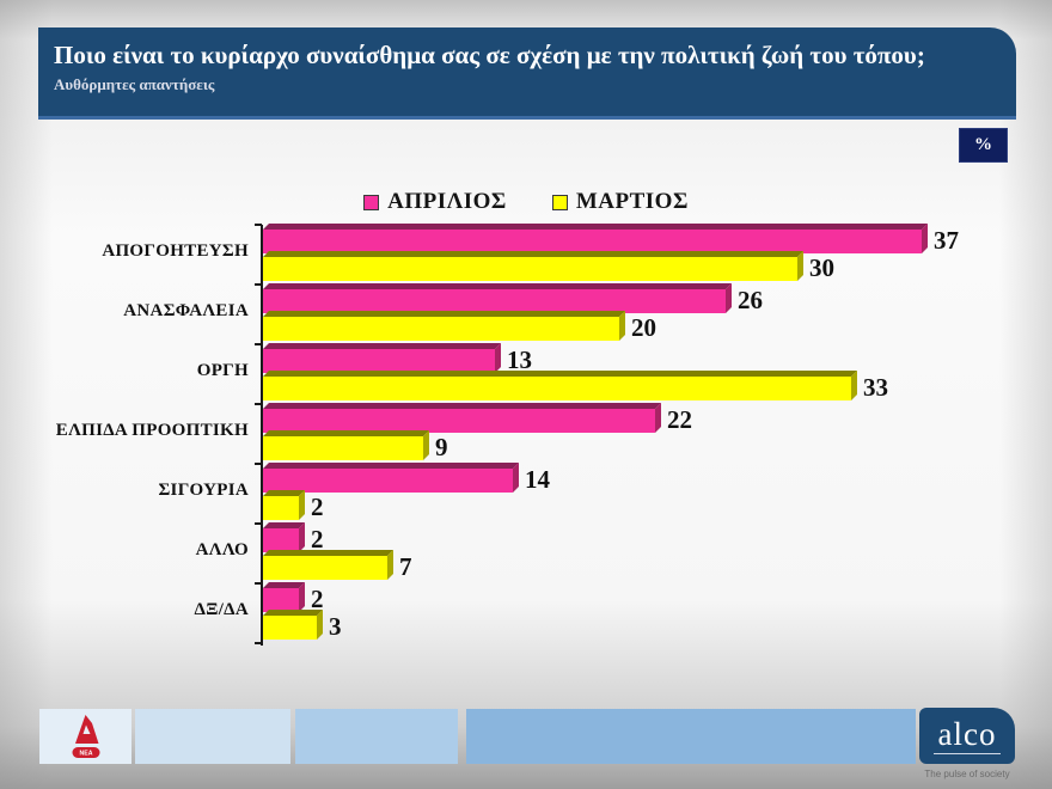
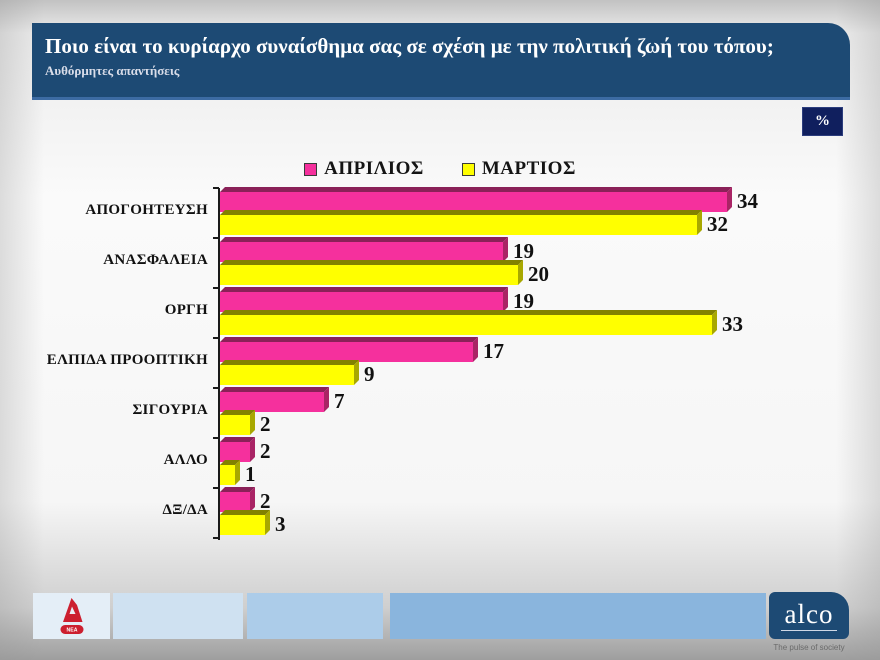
ΑΠΡΙΛΙΟΣ/ΑΠΟΓΟΗΤΕΥΣΗ: 37 -> 34
ΜΑΡΤΙΟΣ/ΑΠΟΓΟΗΤΕΥΣΗ: 30 -> 32
ΑΠΡΙΛΙΟΣ/ΑΝΑΣΦΑΛΕΙΑ: 26 -> 19
ΑΠΡΙΛΙΟΣ/ΟΡΓΗ: 13 -> 19
ΑΠΡΙΛΙΟΣ/ΕΛΠΙΔΑ ΠΡΟΟΠΤΙΚΗ: 22 -> 17
ΑΠΡΙΛΙΟΣ/ΣΙΓΟΥΡΙΑ: 14 -> 7
ΜΑΡΤΙΟΣ/ΑΛΛΟ: 7 -> 1
